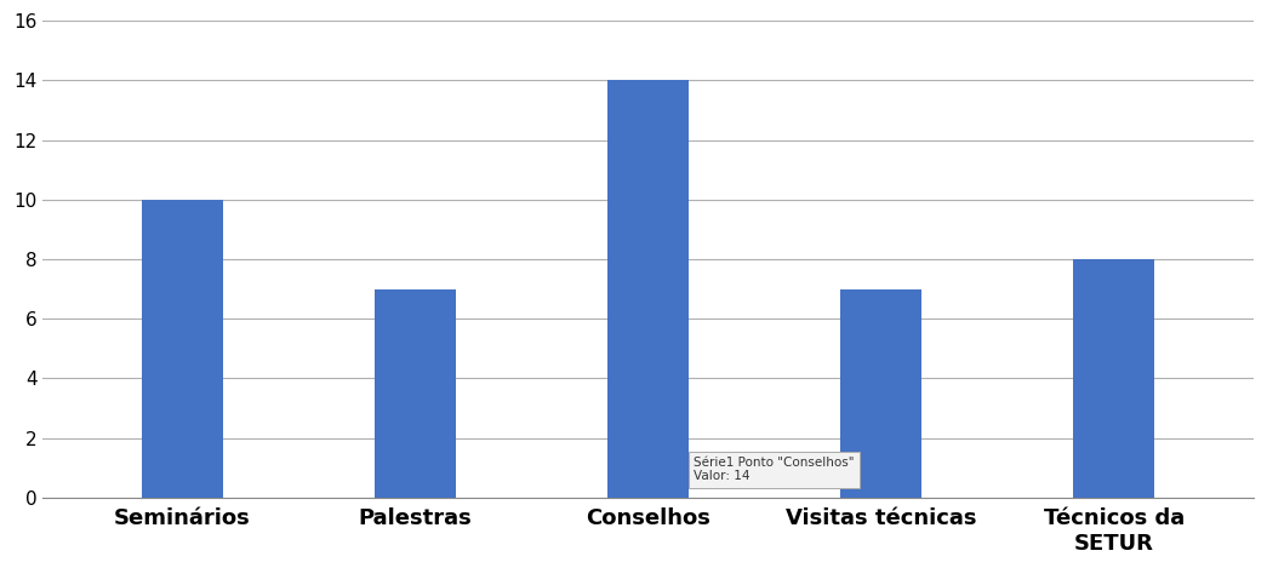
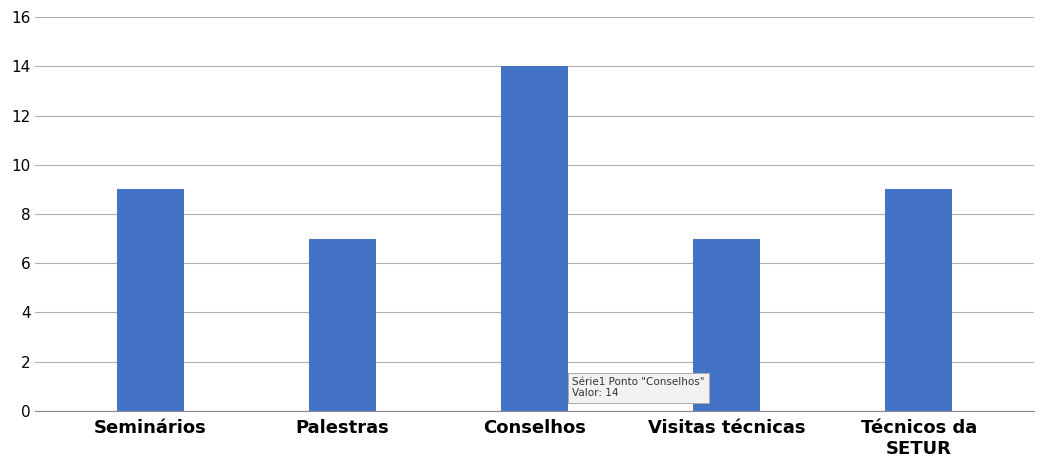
Seminários: 10 -> 9
Técnicos da SETUR: 8 -> 9
